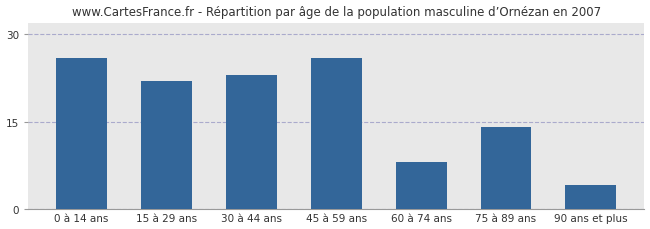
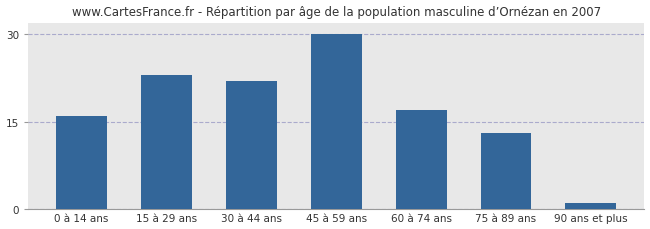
0 à 14 ans: 26 -> 16
15 à 29 ans: 22 -> 23
30 à 44 ans: 23 -> 22
45 à 59 ans: 26 -> 30
60 à 74 ans: 8 -> 17
75 à 89 ans: 14 -> 13
90 ans et plus: 4 -> 1
